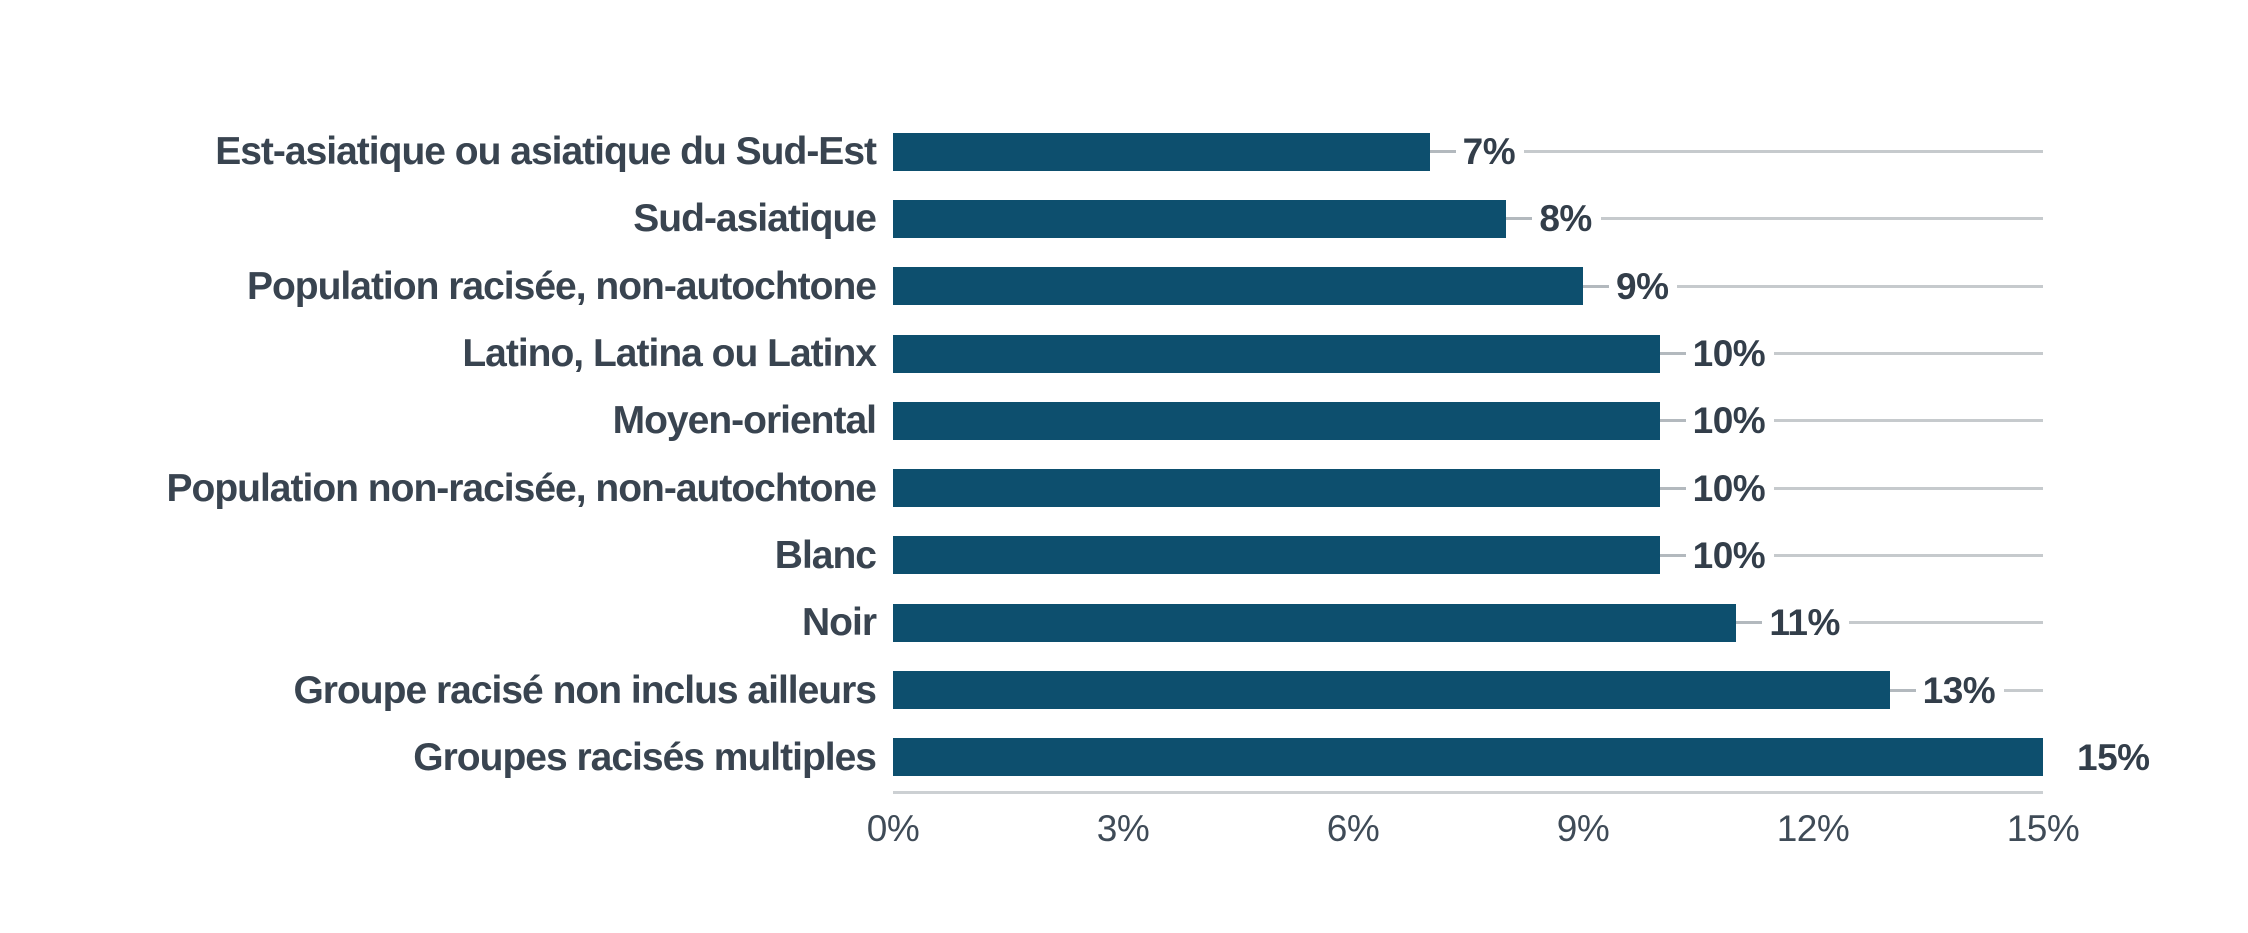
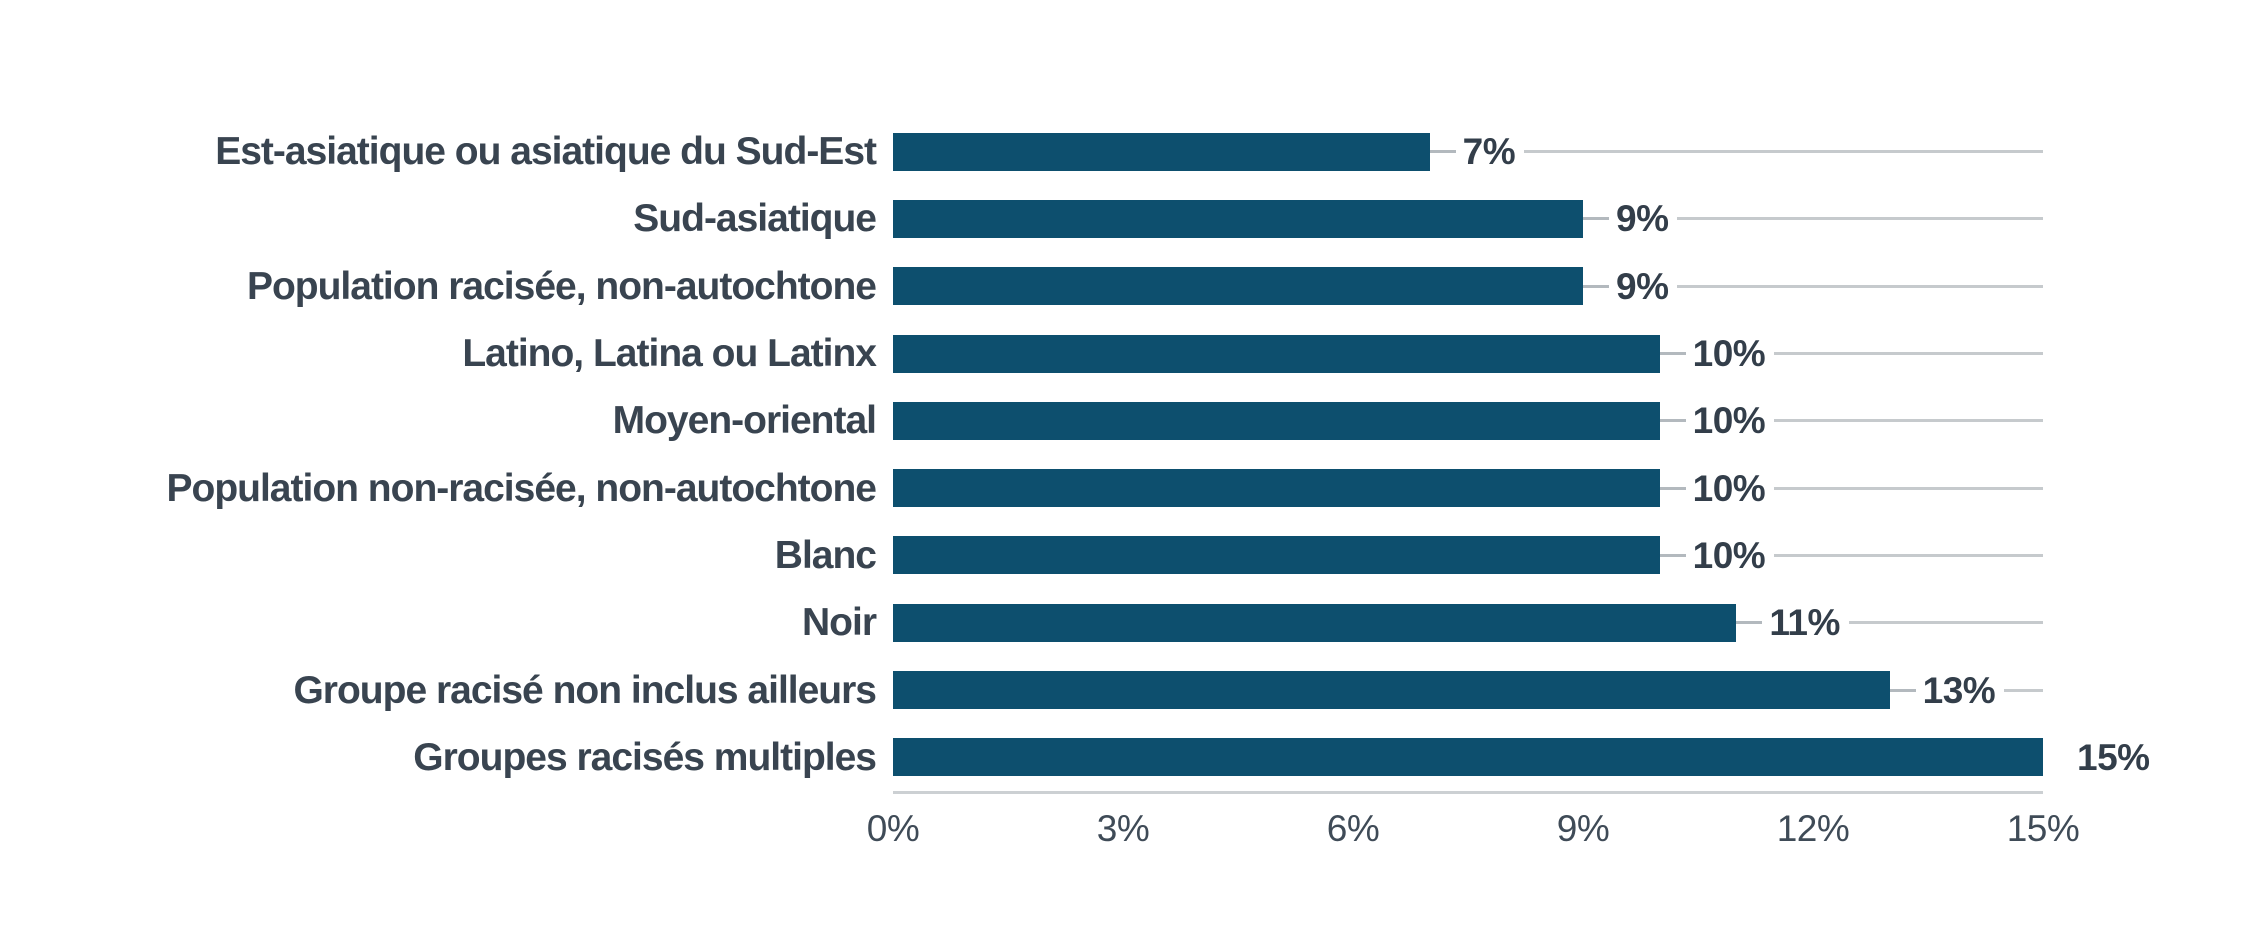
Sud-asiatique: 8% -> 9%
